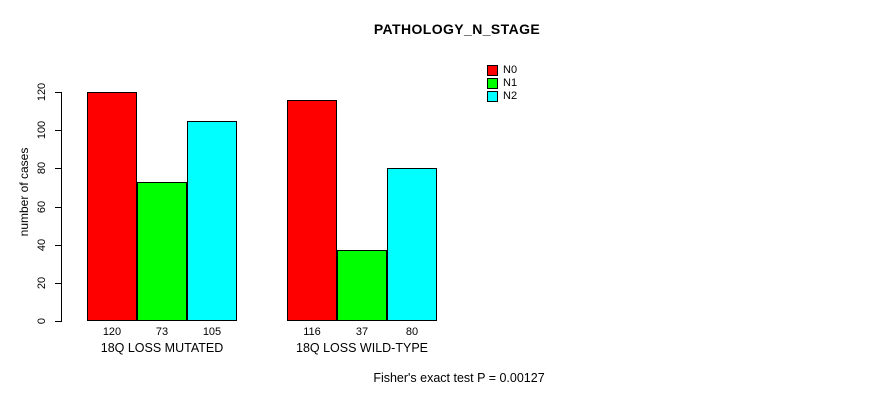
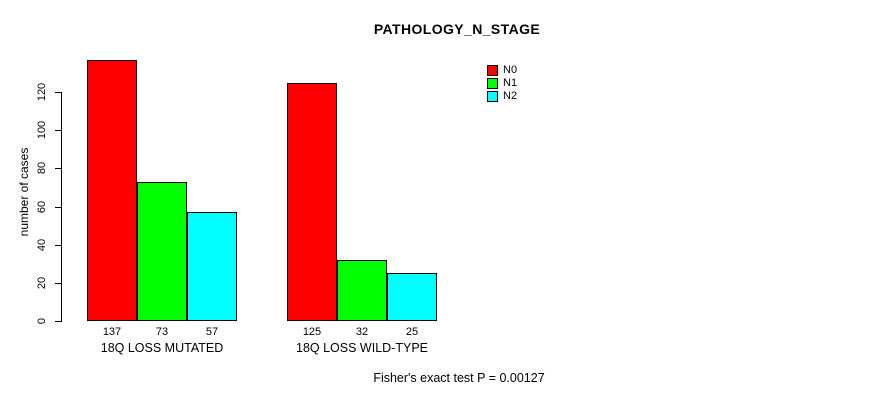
N0/18Q LOSS MUTATED: 120 -> 137
N2/18Q LOSS MUTATED: 105 -> 57
N0/18Q LOSS WILD-TYPE: 116 -> 125
N1/18Q LOSS WILD-TYPE: 37 -> 32
N2/18Q LOSS WILD-TYPE: 80 -> 25
